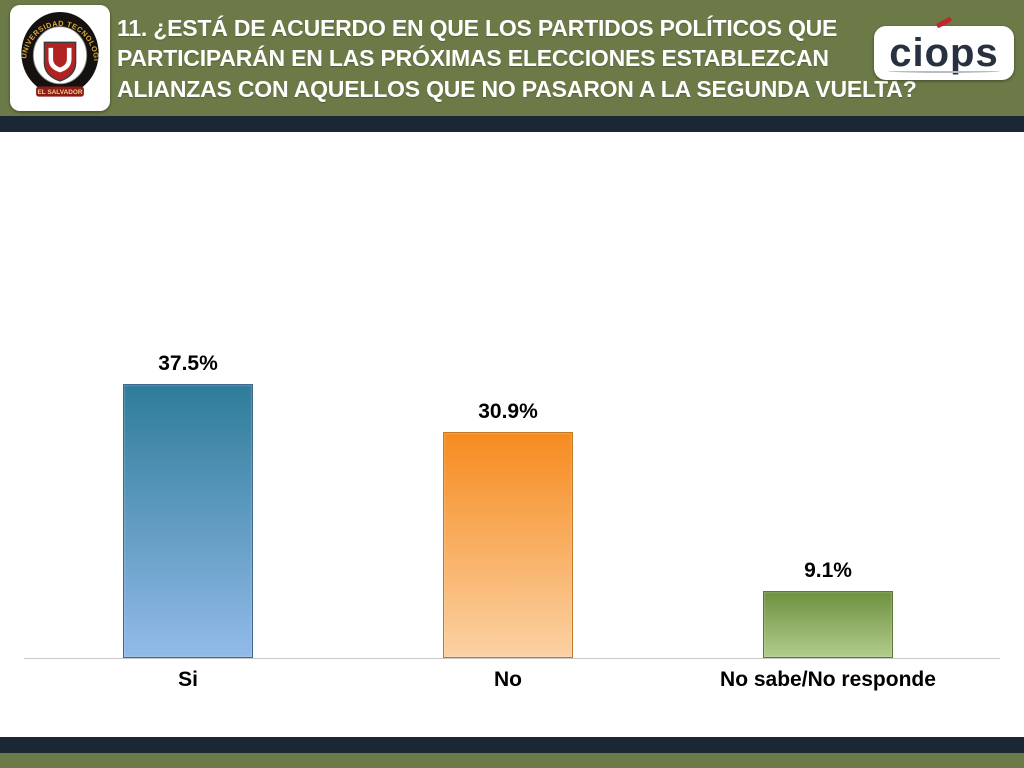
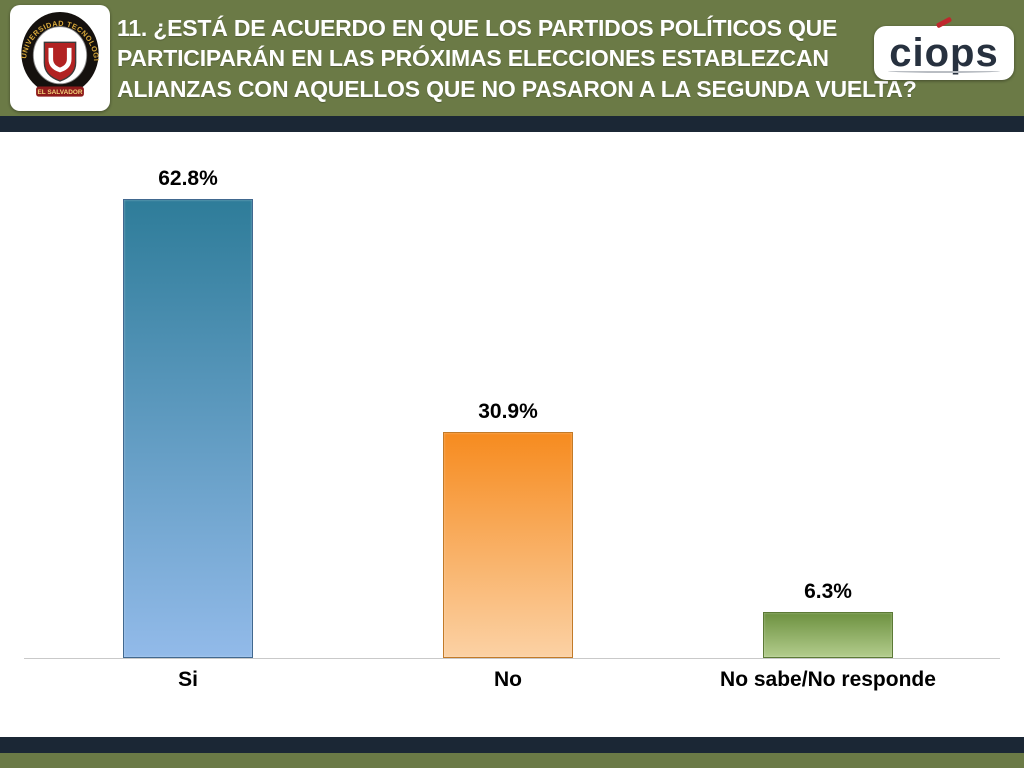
Si: 37.5% -> 62.8%
No sabe/No responde: 9.1% -> 6.3%
